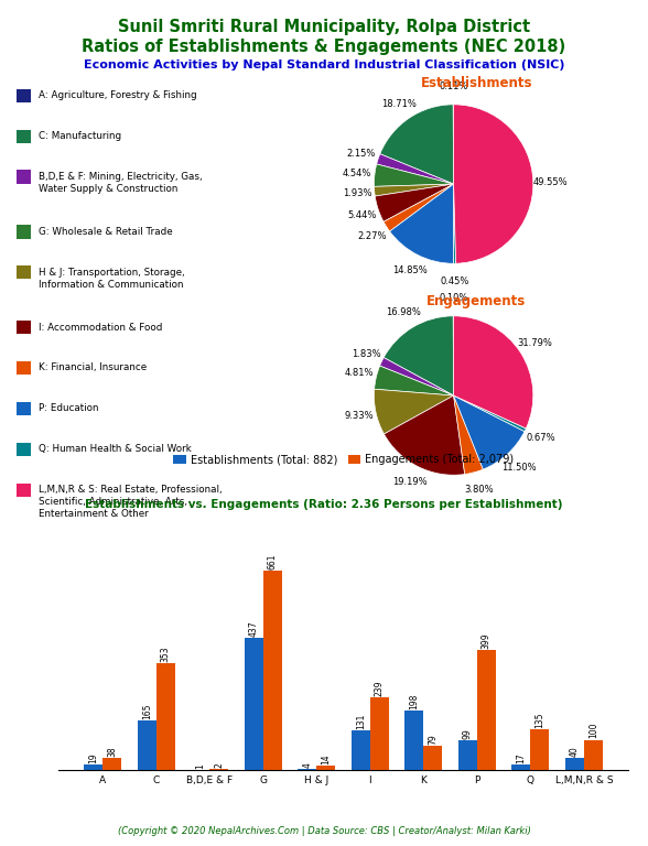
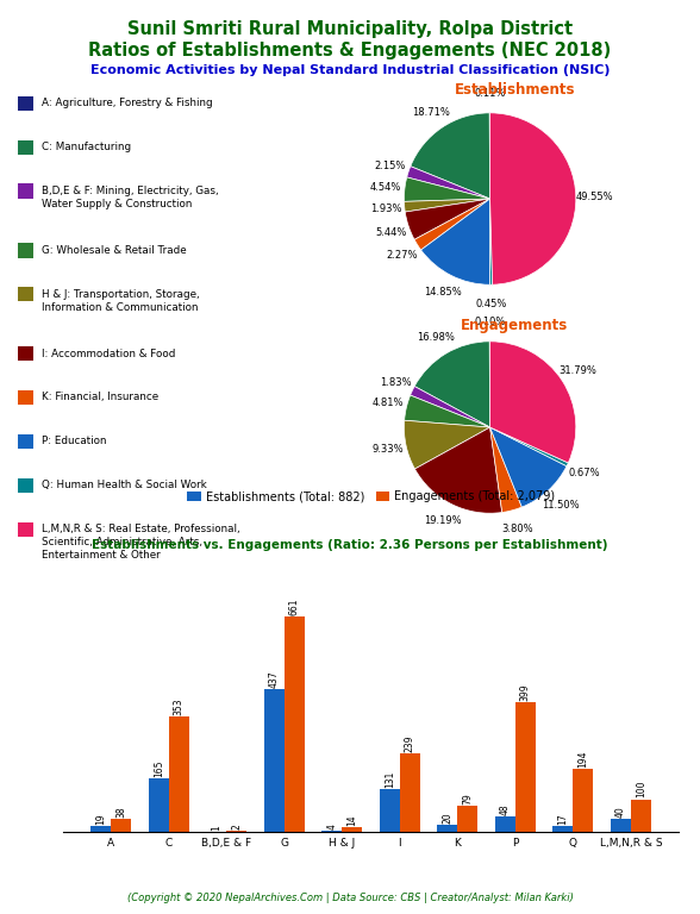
Establishments (Total: 882)/K: 198 -> 20
Establishments (Total: 882)/P: 99 -> 48
Engagements (Total: 2,079)/Q: 135 -> 194
